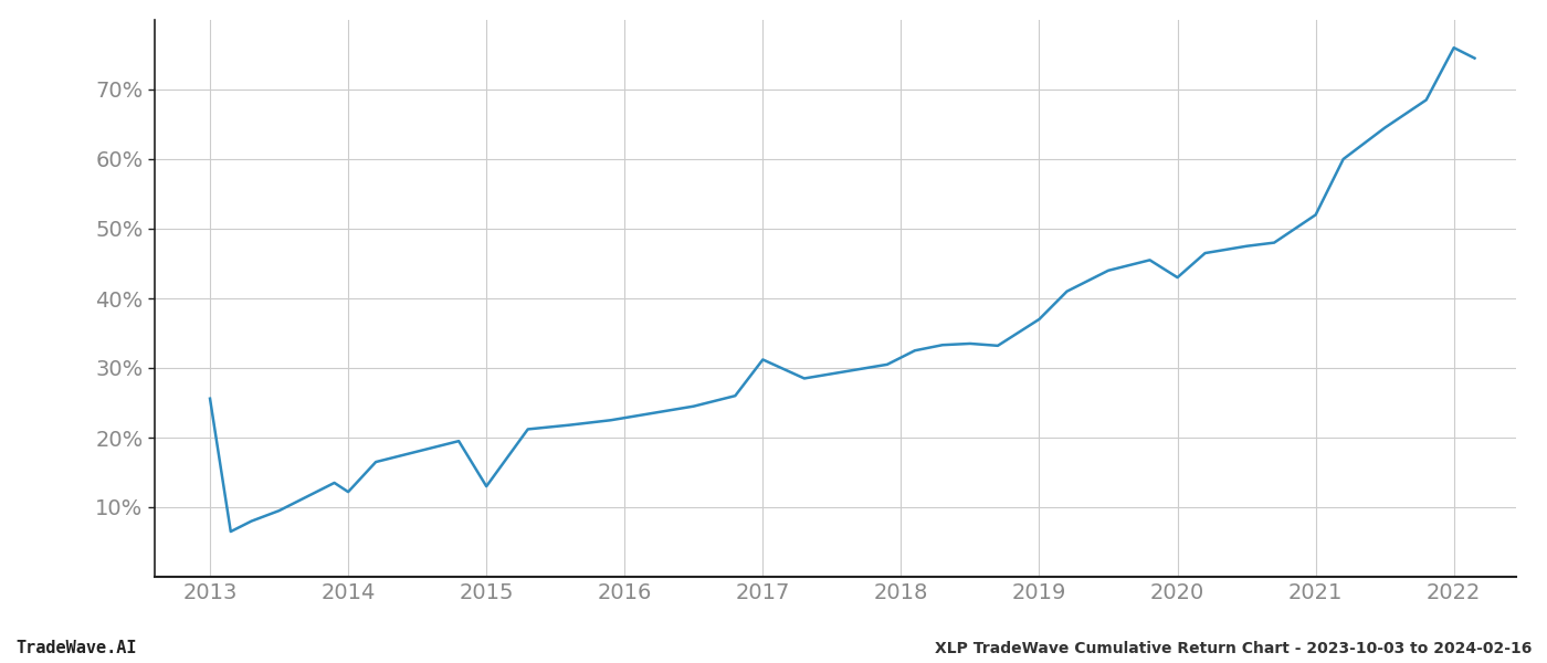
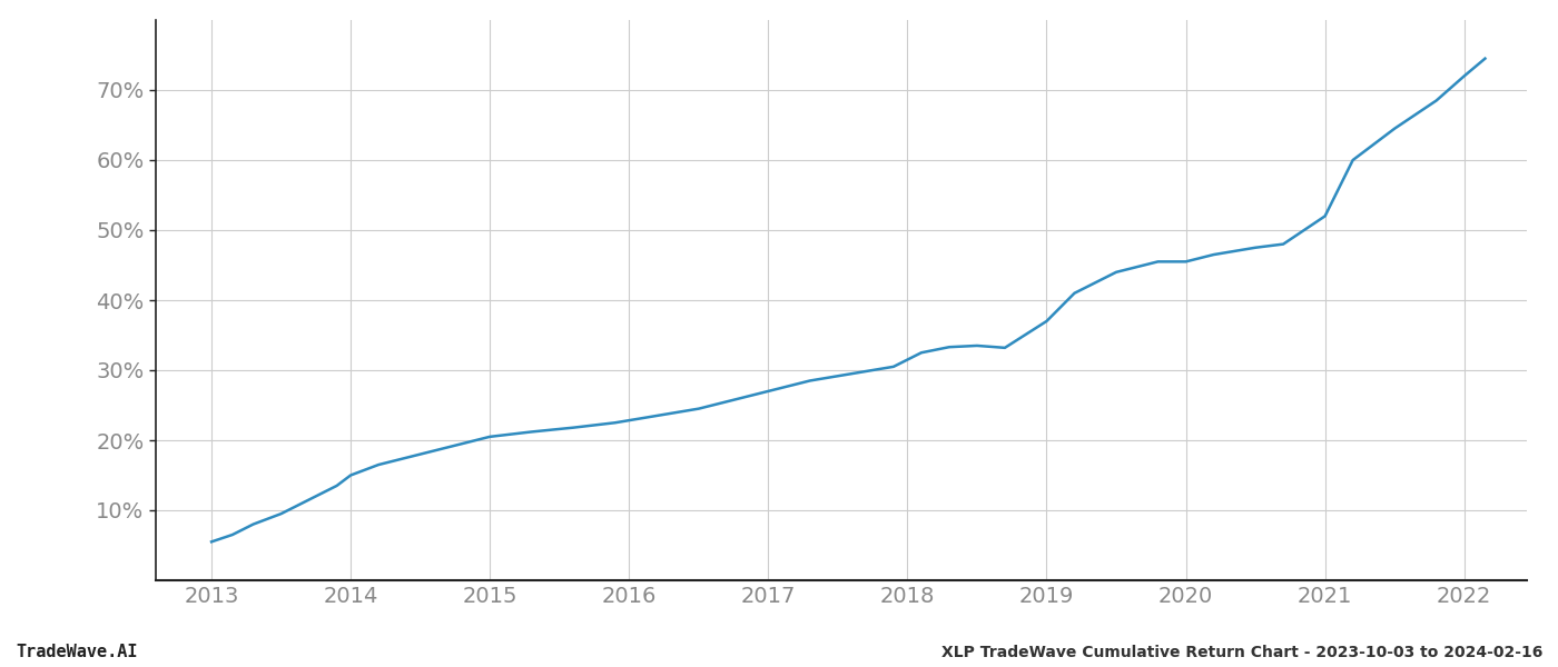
2013: 25.6% -> 5.5%
2014: 12.2% -> 15.0%
2015: 13.0% -> 20.5%
2017: 31.2% -> 27.0%
2020: 43.0% -> 45.5%
2022: 76.0% -> 72.0%
